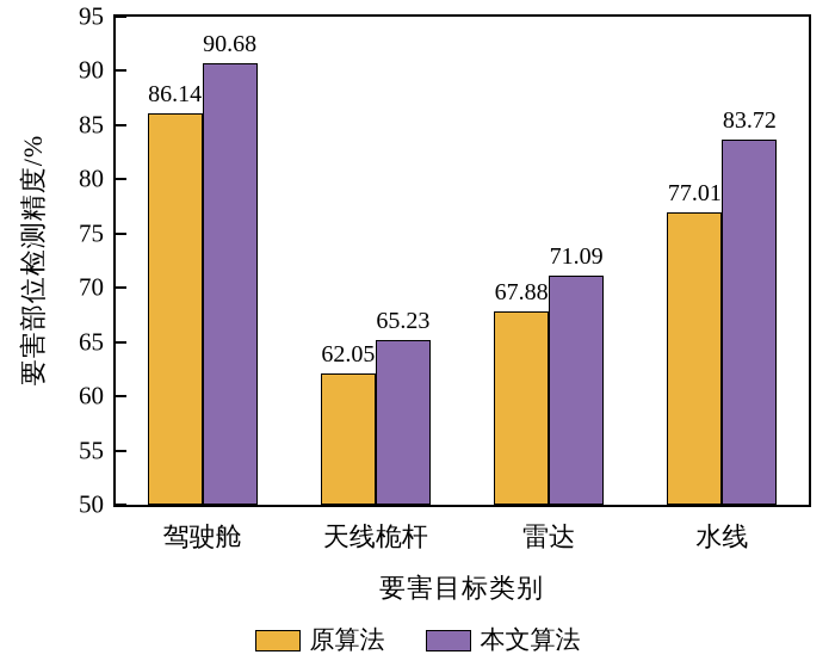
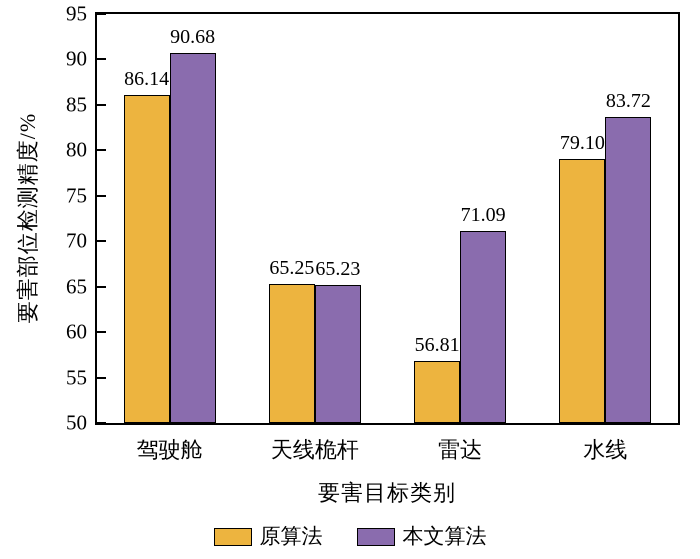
原算法/天线桅杆: 62.05 -> 65.25
原算法/雷达: 67.88 -> 56.81
原算法/水线: 77.01 -> 79.10
